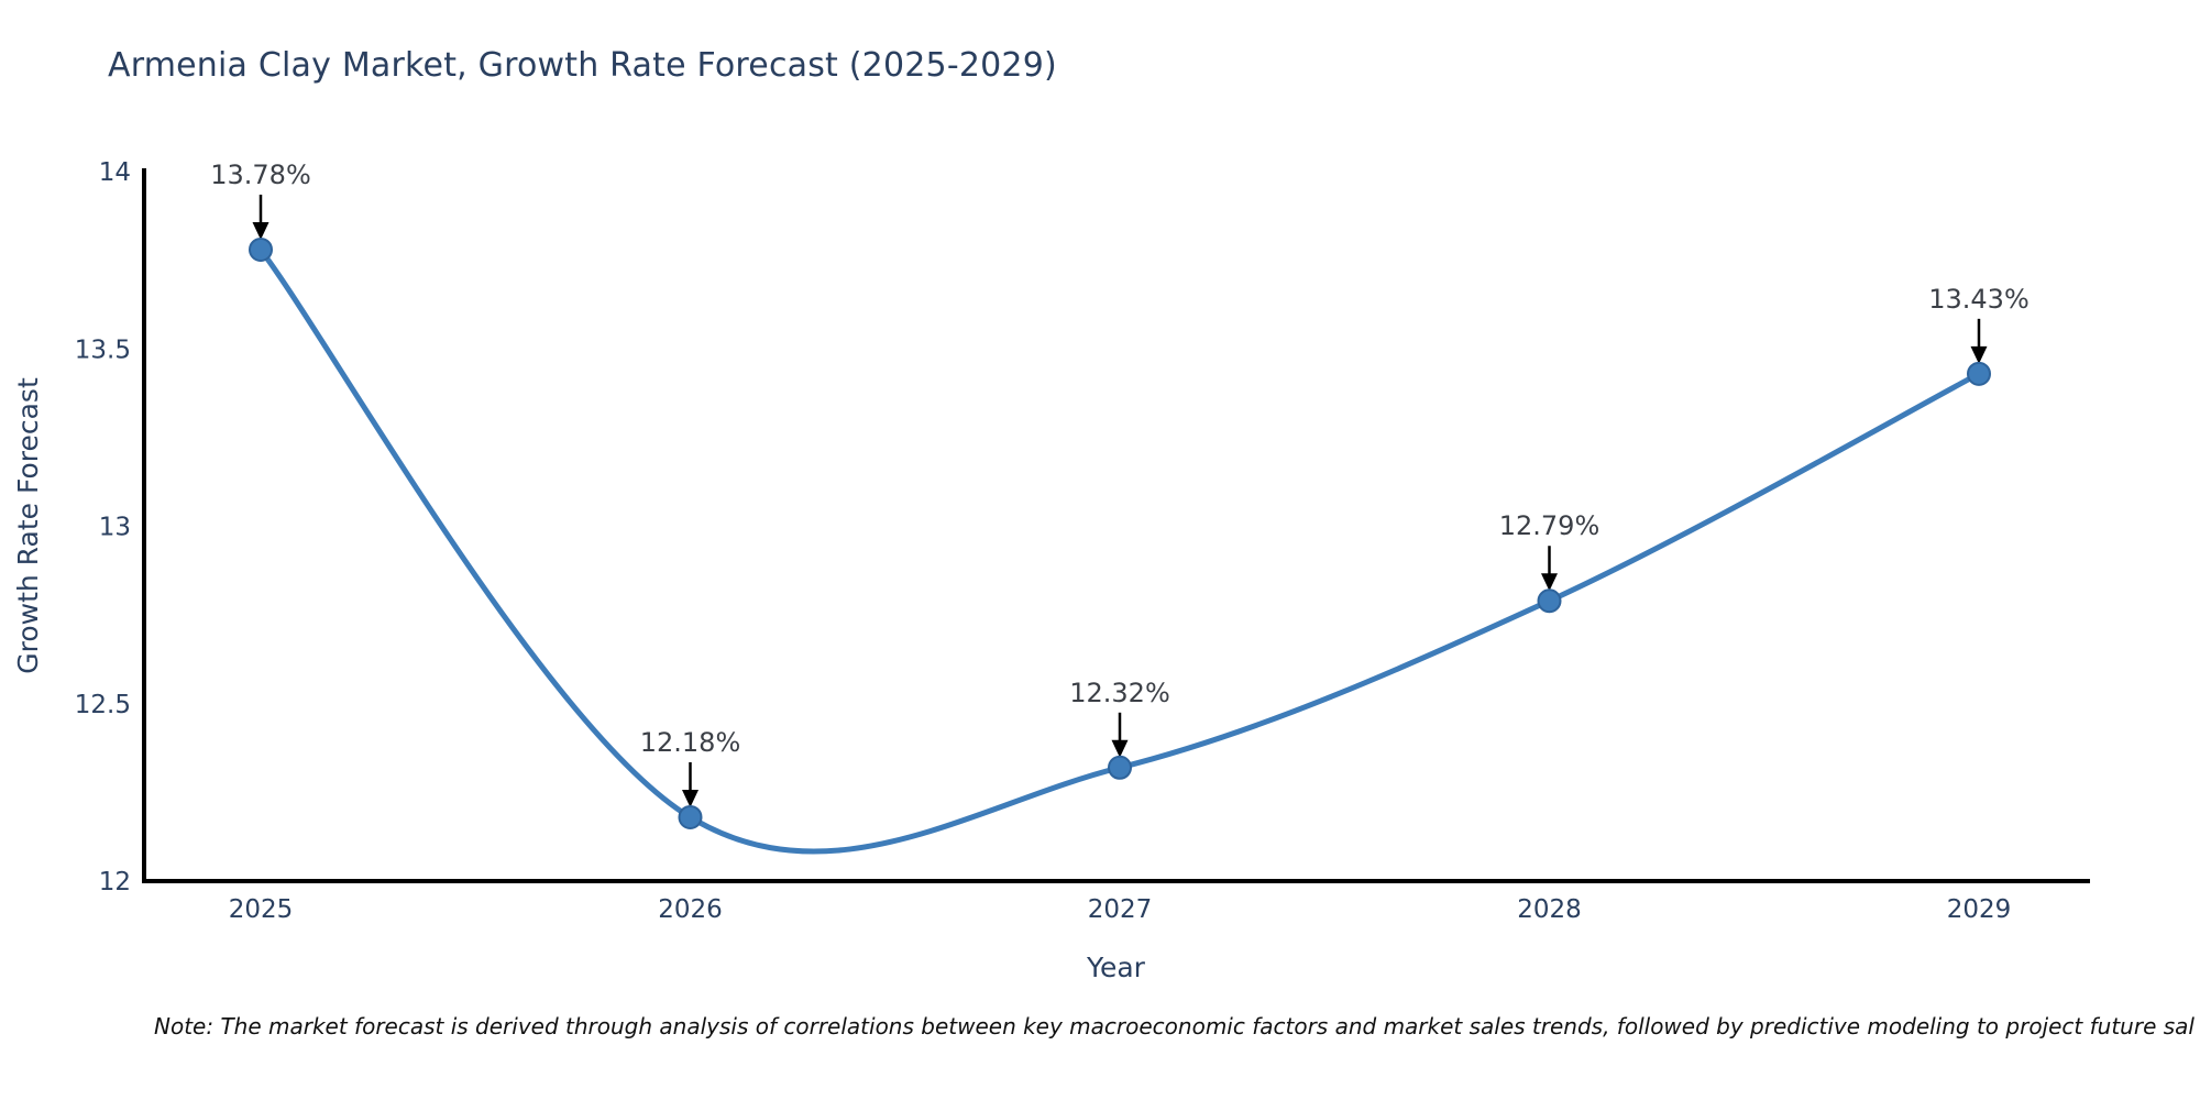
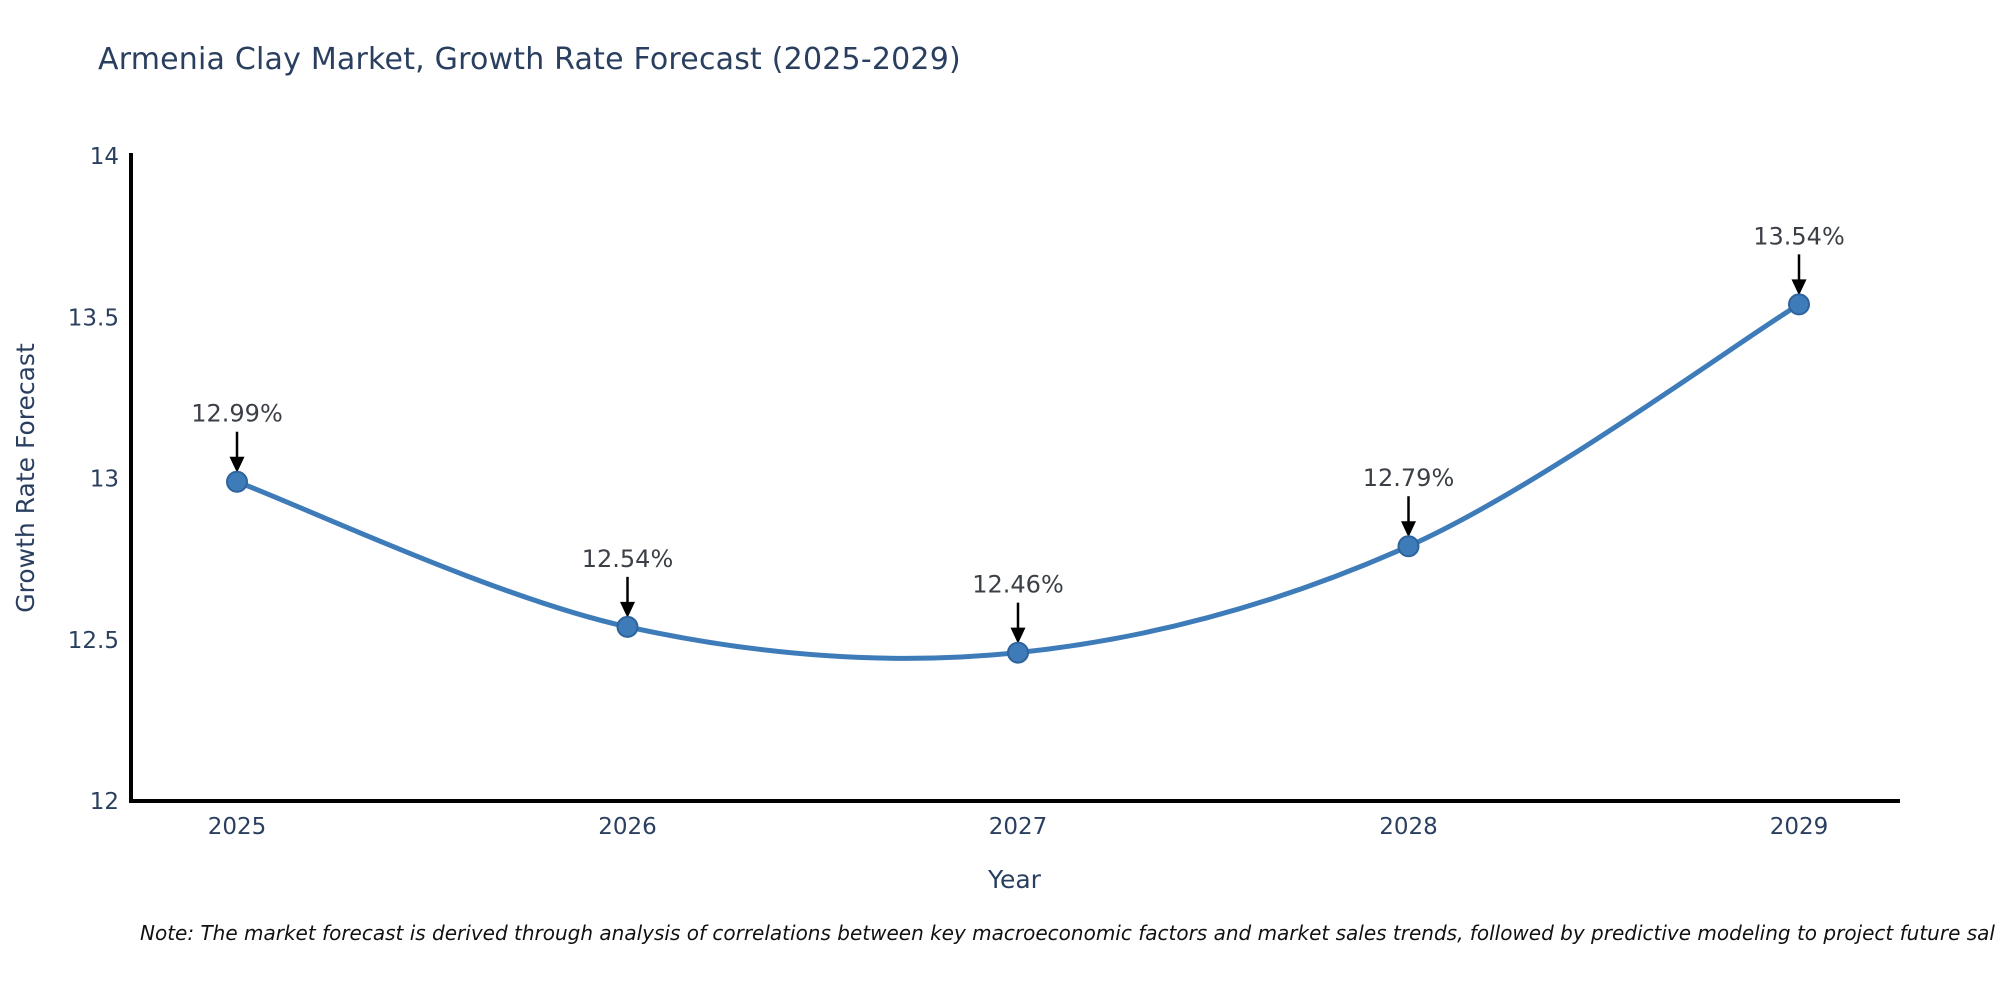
2025: 13.78% -> 12.99%
2026: 12.18% -> 12.54%
2027: 12.32% -> 12.46%
2029: 13.43% -> 13.54%
